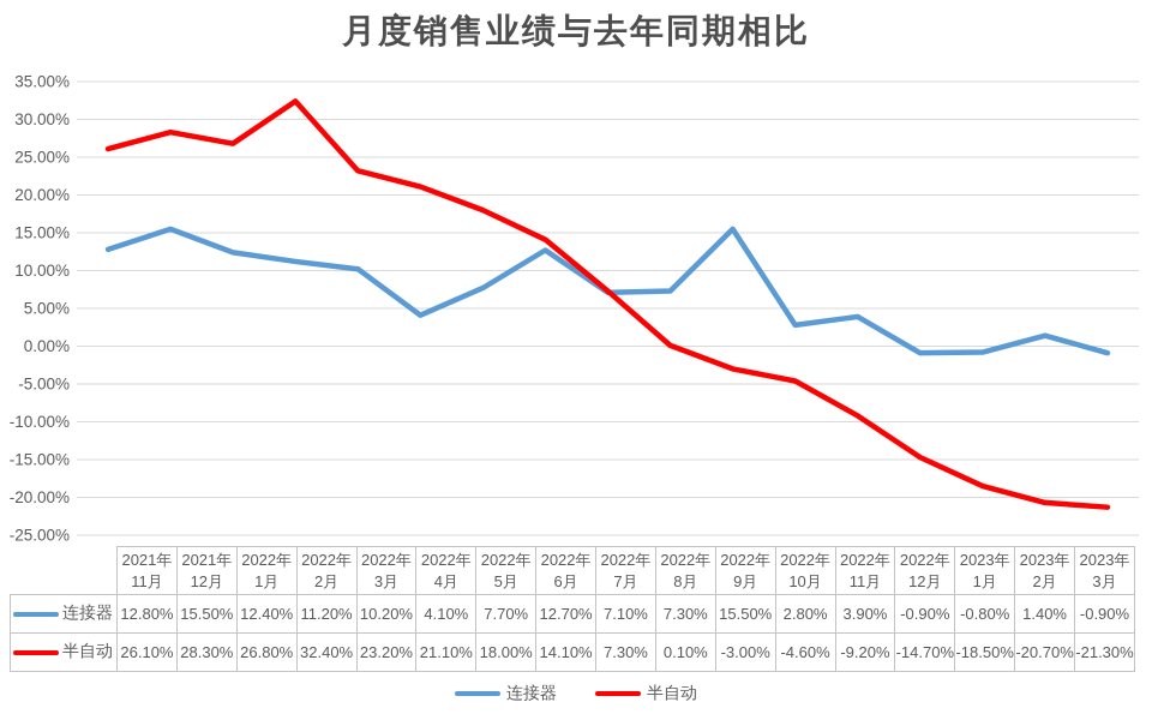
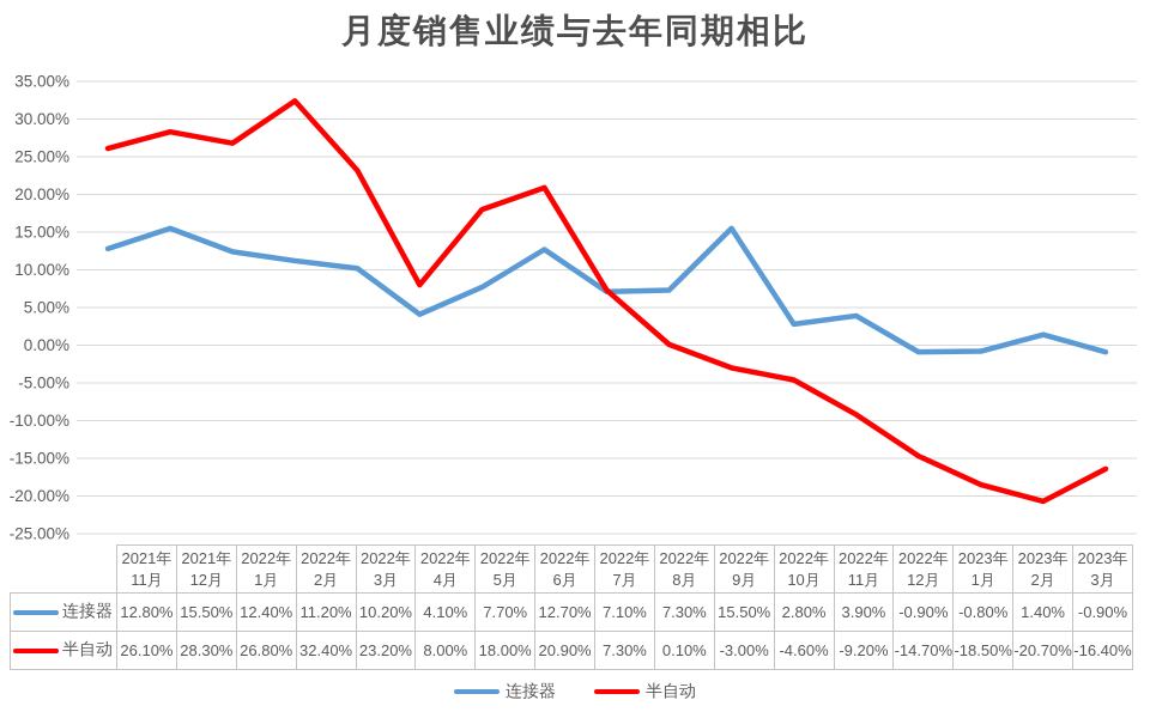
半自动/2022年4月: 21.10% -> 8.00%
半自动/2022年6月: 14.10% -> 20.90%
半自动/2023年3月: -21.30% -> -16.40%
